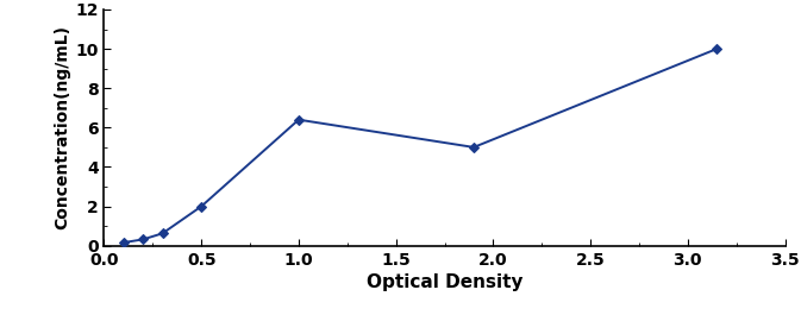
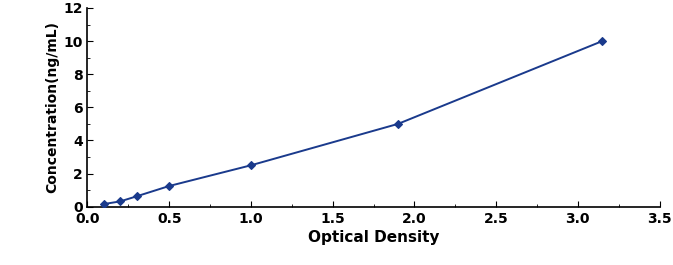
0.5: 2.0 -> 1.2
1.0: 6.4 -> 2.5
